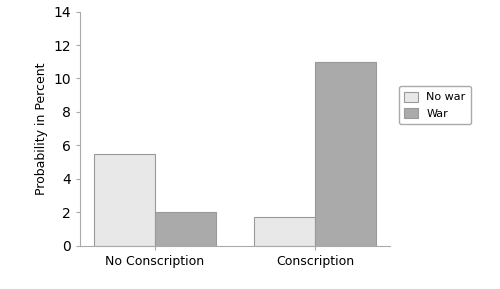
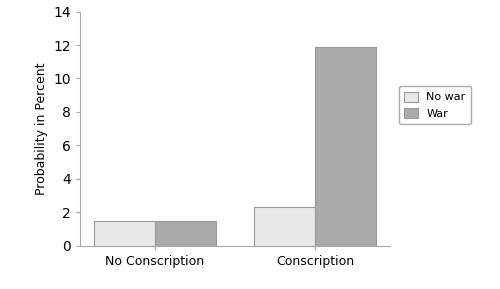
No war/No Conscription: 5.5 -> 1.5
War/No Conscription: 2.0 -> 1.5
No war/Conscription: 1.7 -> 2.3
War/Conscription: 11.0 -> 11.9
